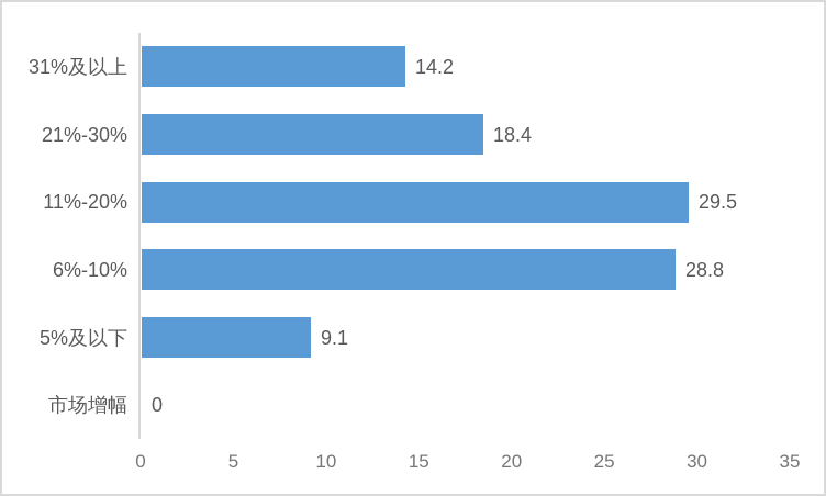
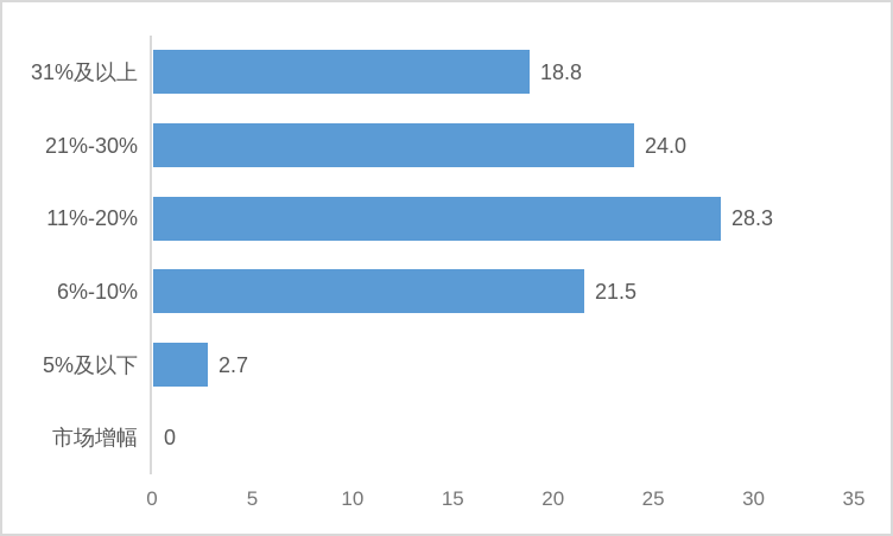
31%及以上: 14.2 -> 18.8
21%-30%: 18.4 -> 24.0
11%-20%: 29.5 -> 28.3
6%-10%: 28.8 -> 21.5
5%及以下: 9.1 -> 2.7
